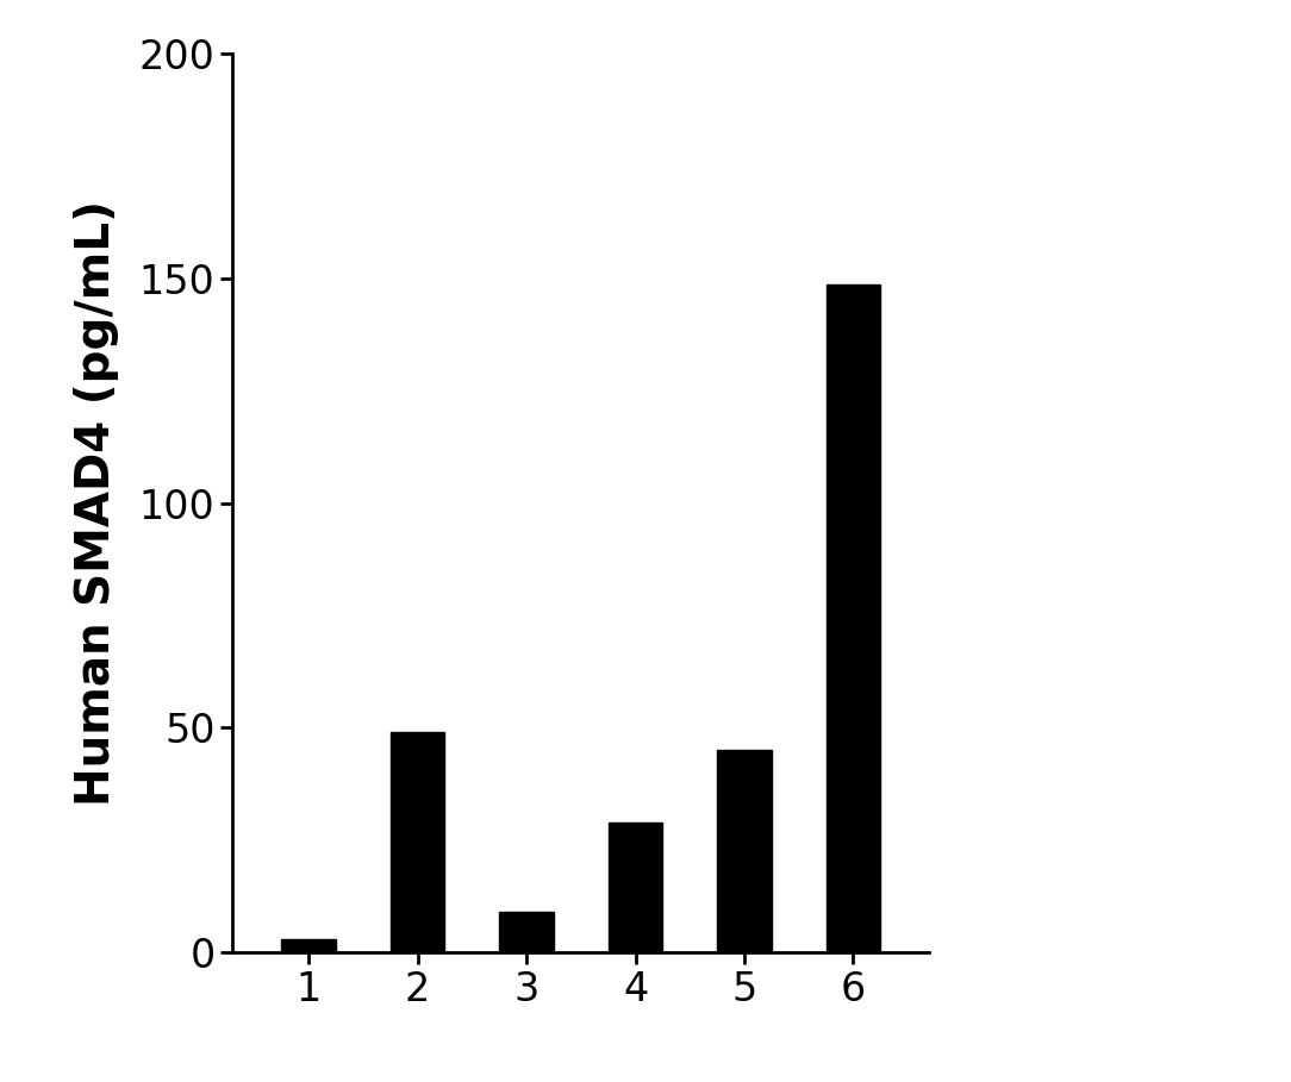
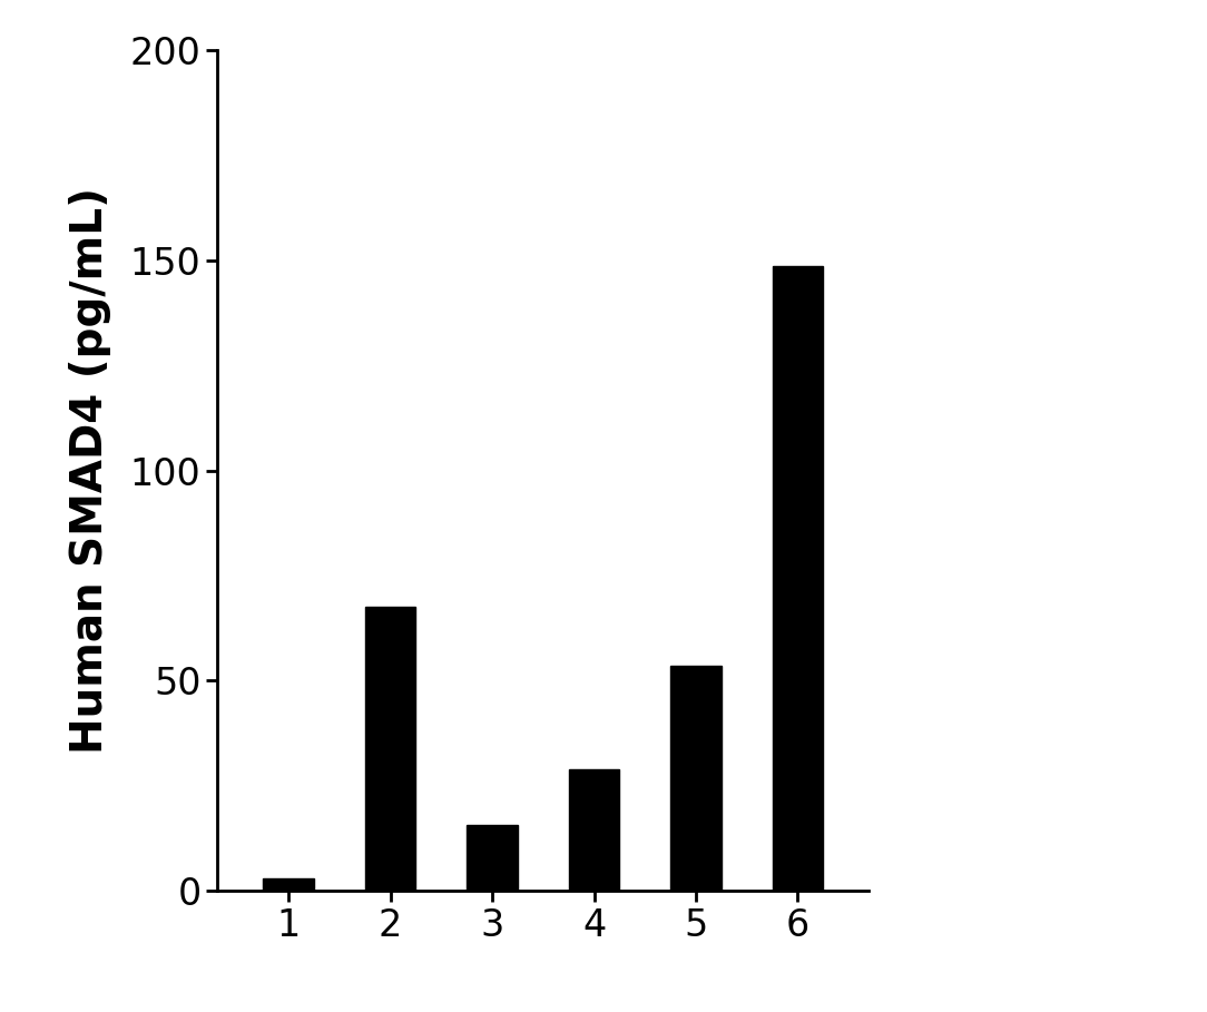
2: 49.0 -> 67.5
3: 9.0 -> 15.5
5: 45.0 -> 53.5
